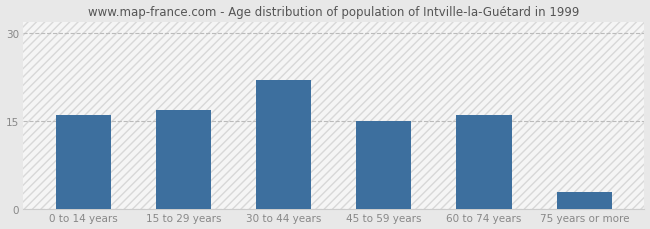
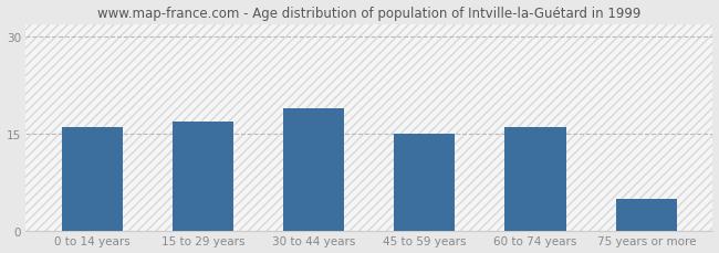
30 to 44 years: 22 -> 19
75 years or more: 3 -> 5
